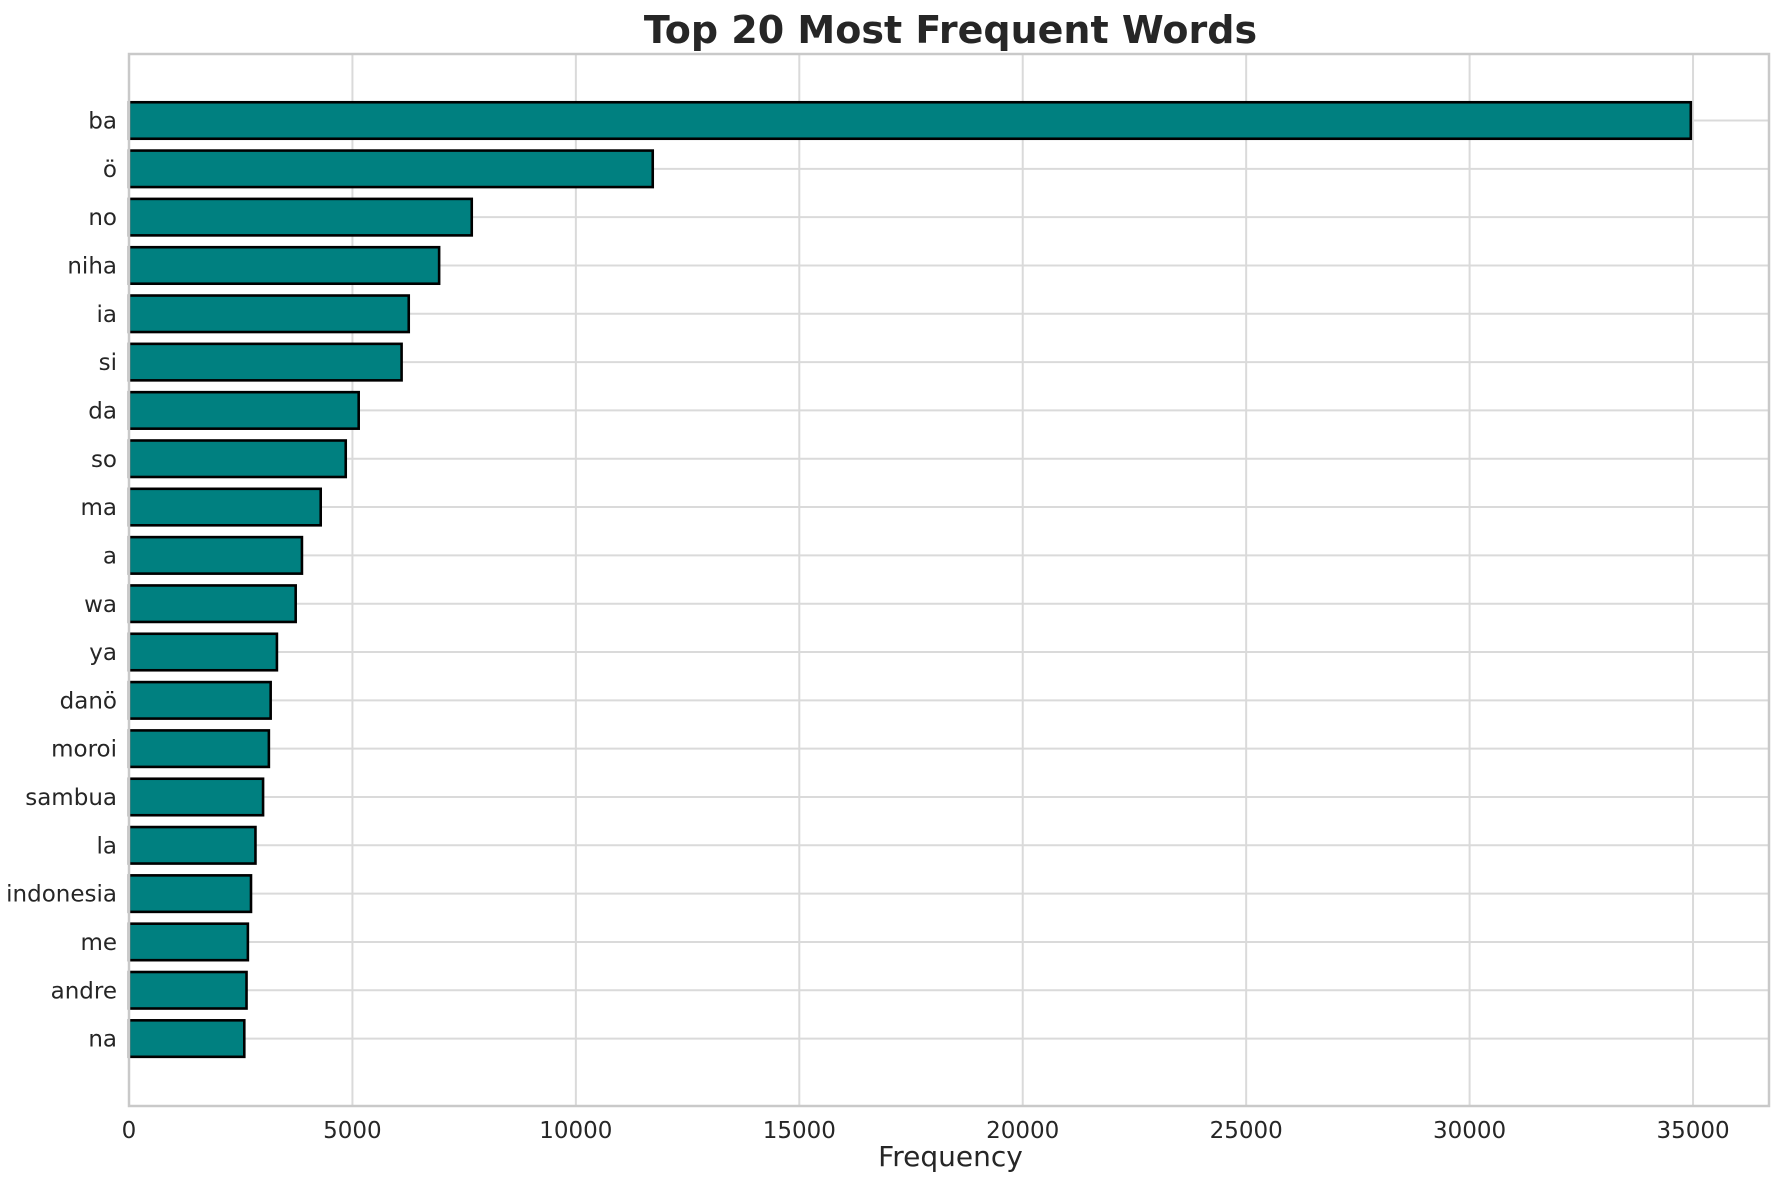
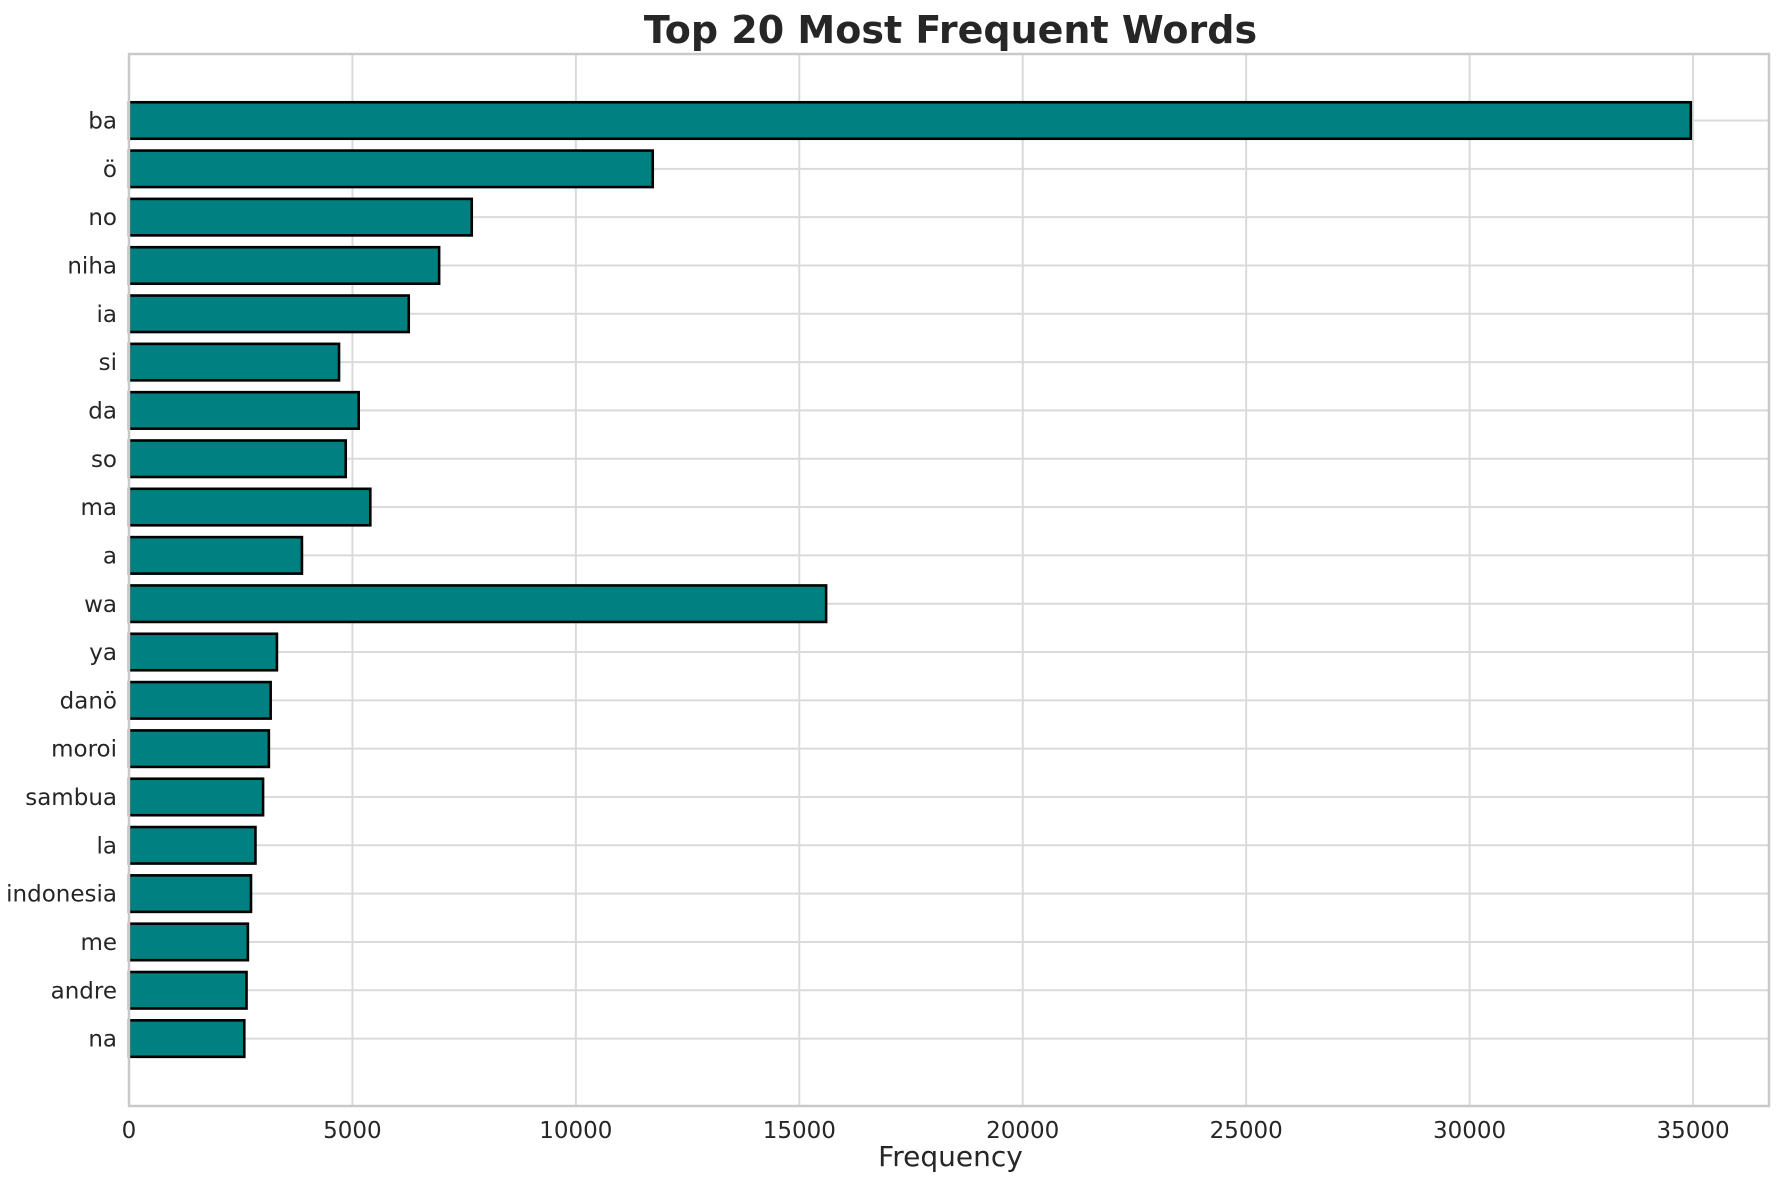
si: 6100 -> 4700
ma: 4300 -> 5400
wa: 3700 -> 15600
